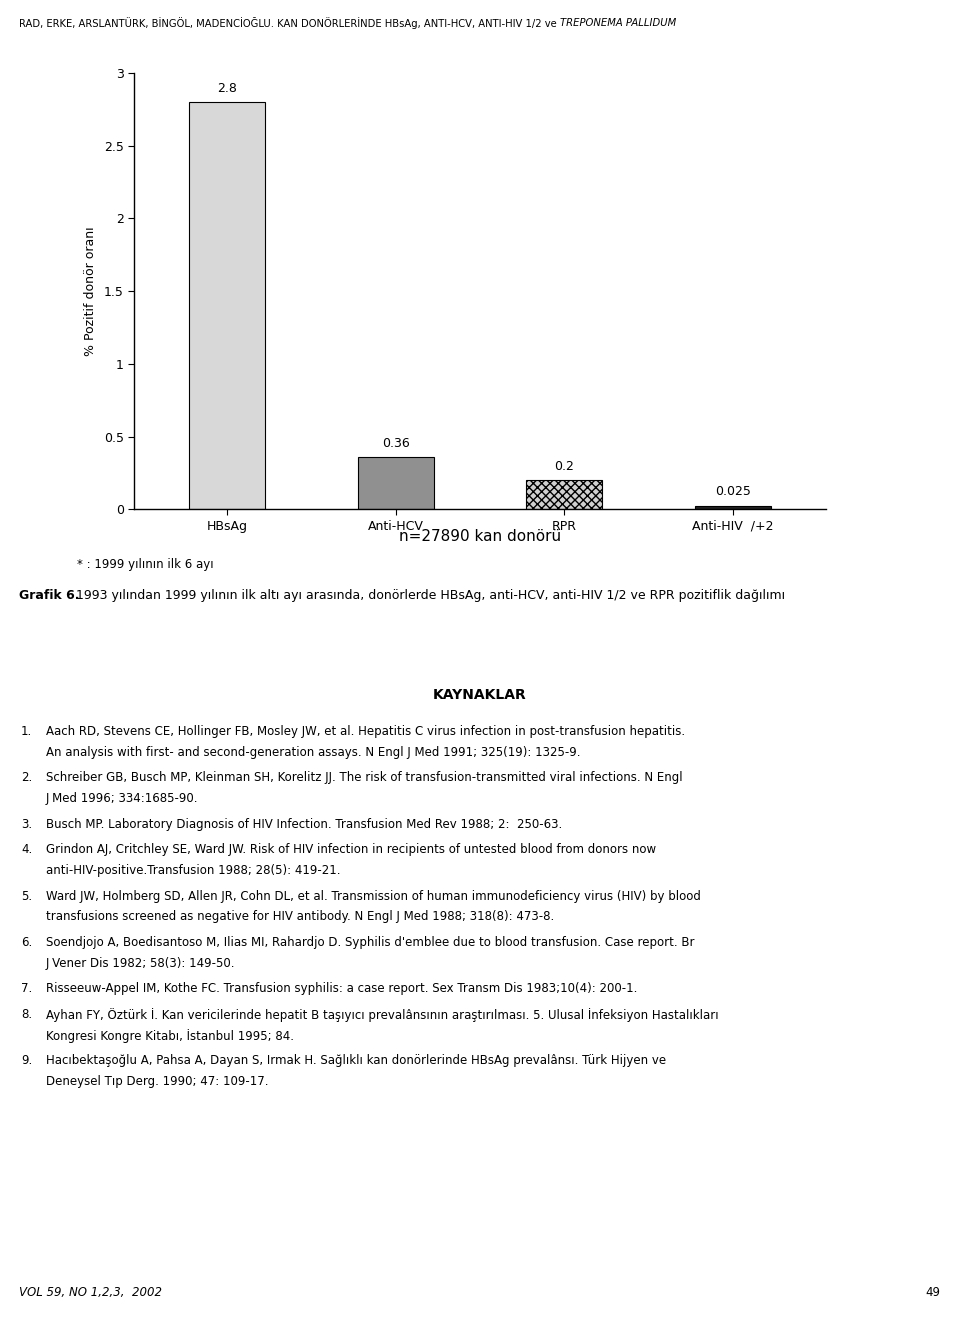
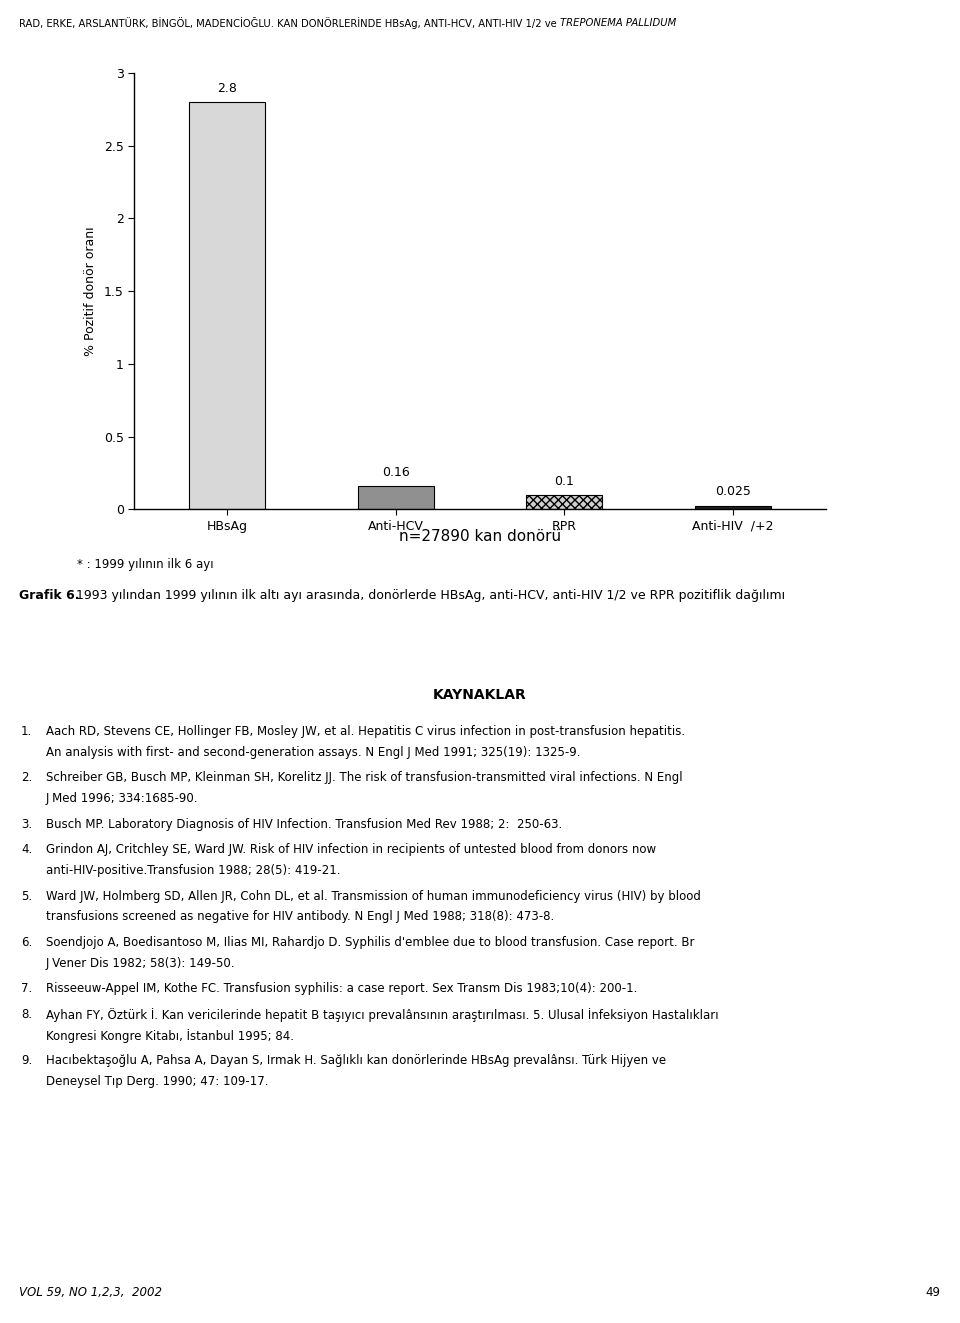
Anti-HCV: 0.36 -> 0.16
RPR: 0.2 -> 0.1
